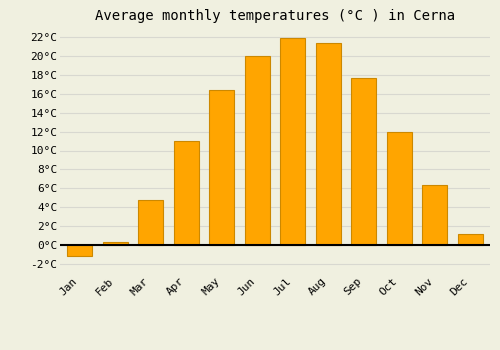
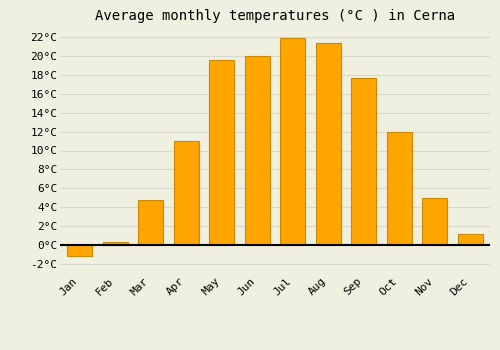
May: 16.4°C -> 19.6°C
Nov: 6.3°C -> 5.0°C
